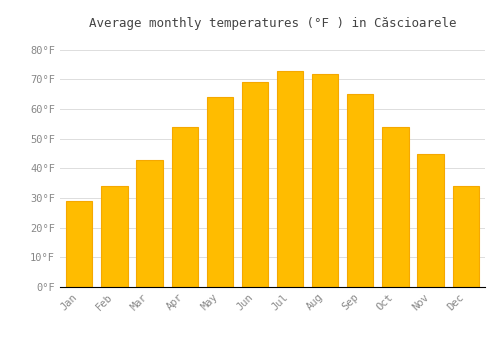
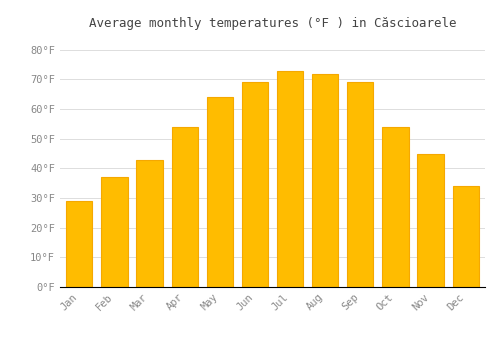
Feb: 34°F -> 37°F
Sep: 65°F -> 69°F
